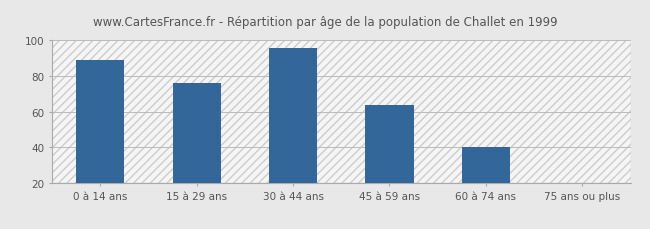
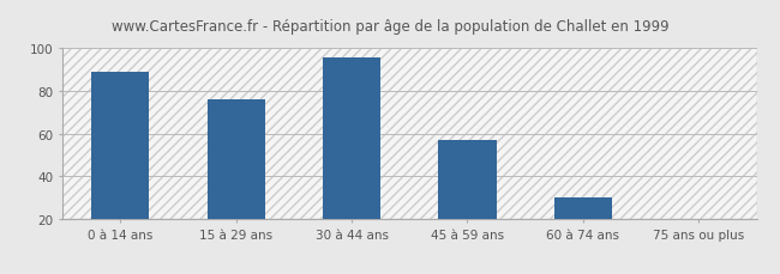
45 à 59 ans: 64 -> 57
60 à 74 ans: 40 -> 30
